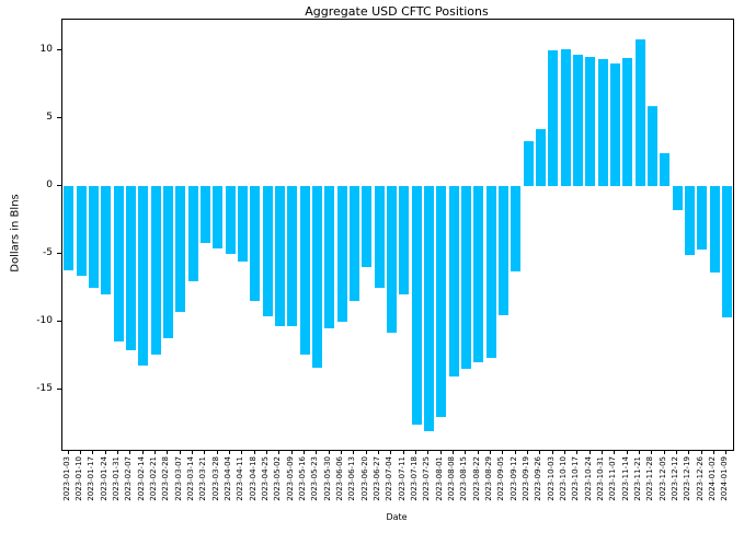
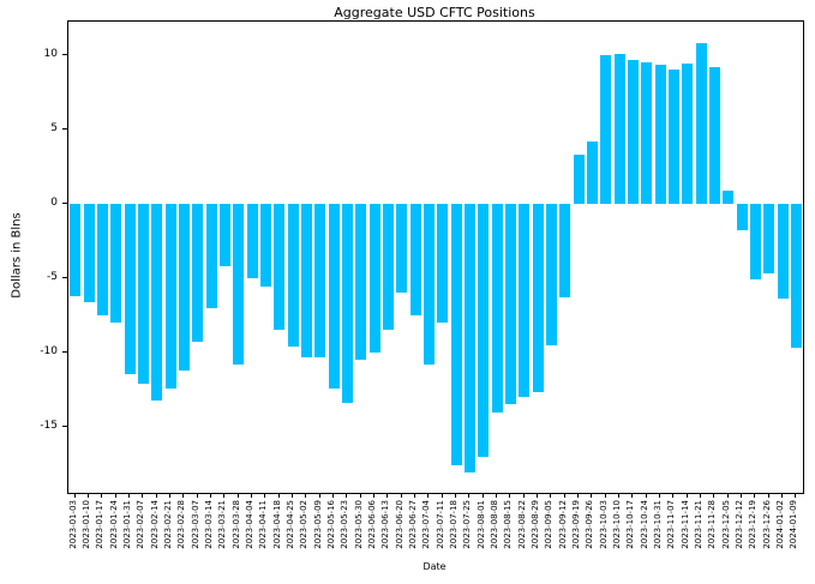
2023-03-28: -4.6 -> -10.8
2023-11-28: 5.9 -> 9.2
2023-12-05: 2.4 -> 0.9
